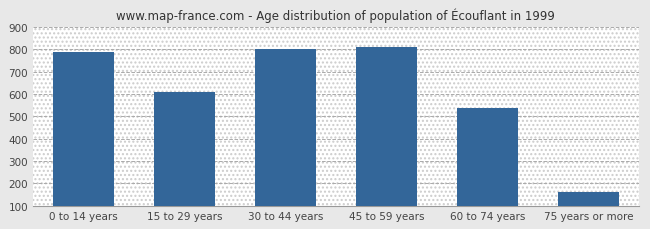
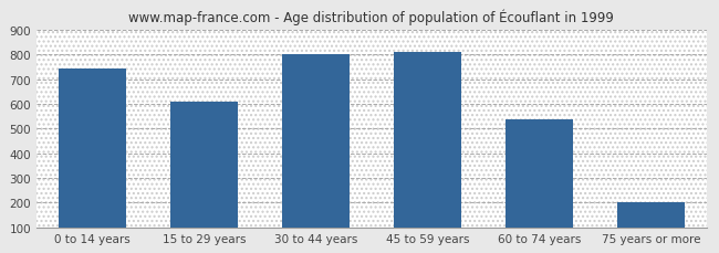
0 to 14 years: 790 -> 745
75 years or more: 163 -> 200
